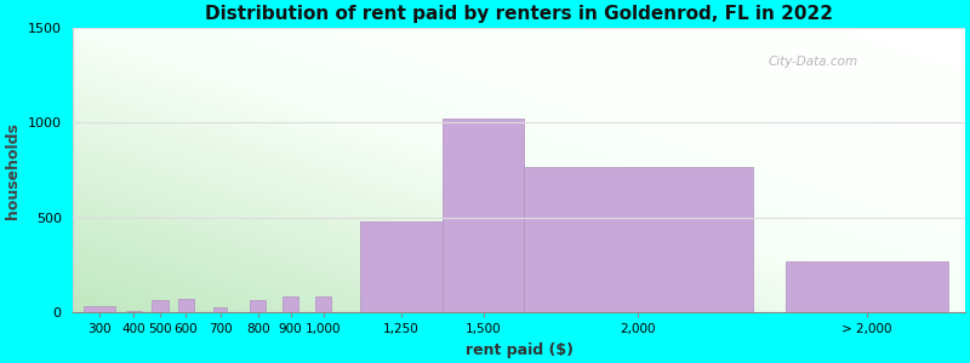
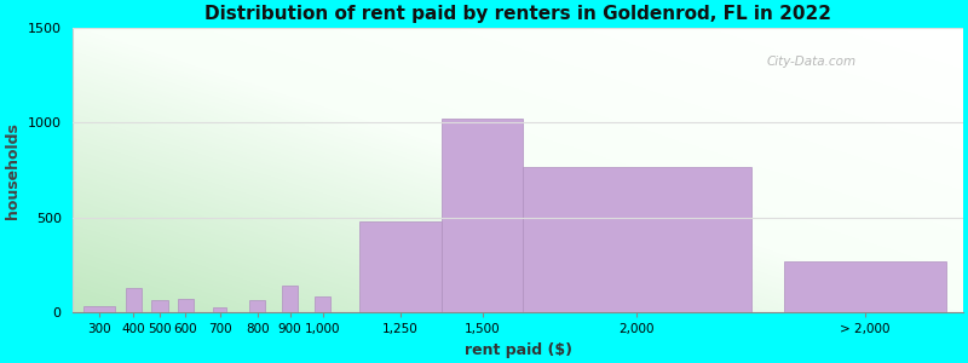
400: 10 -> 130
900: 80 -> 140
